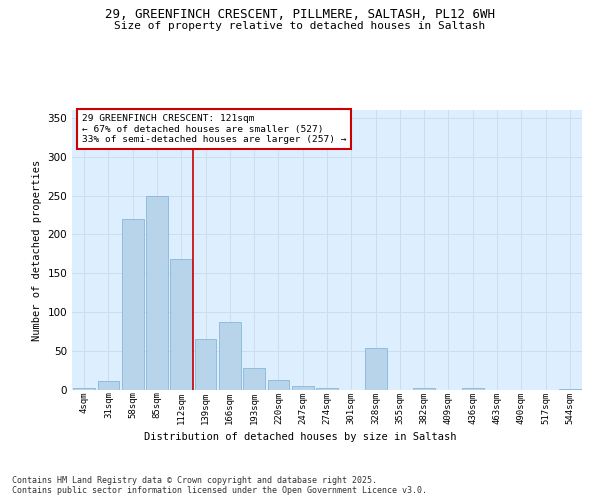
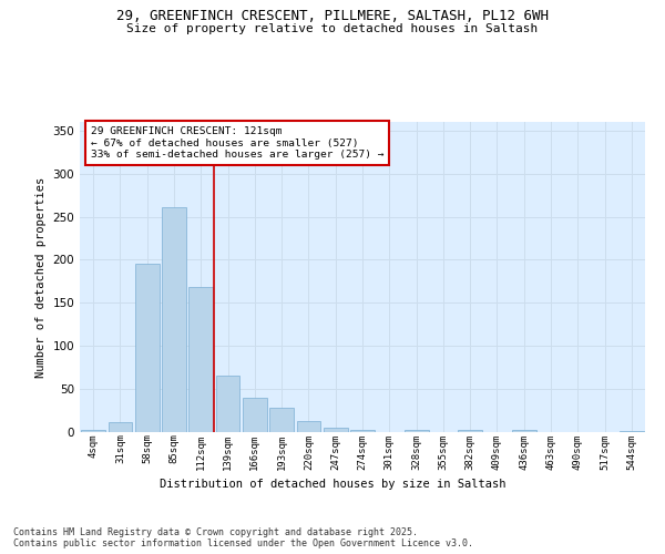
58sqm: 220 -> 195
85sqm: 250 -> 261
166sqm: 88 -> 40
328sqm: 54 -> 3
